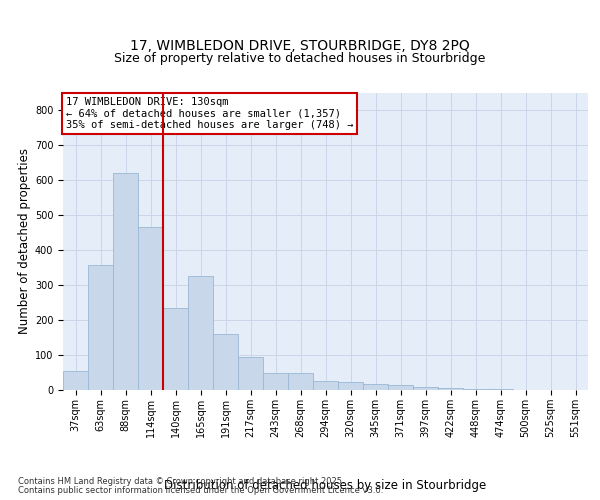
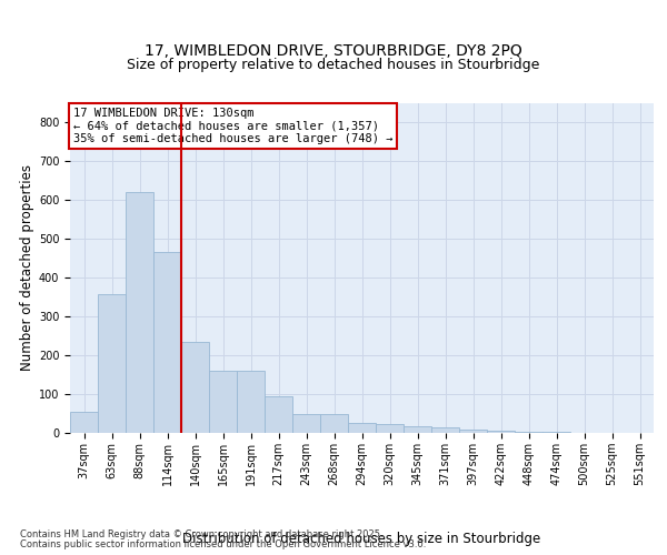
165sqm: 325 -> 160
